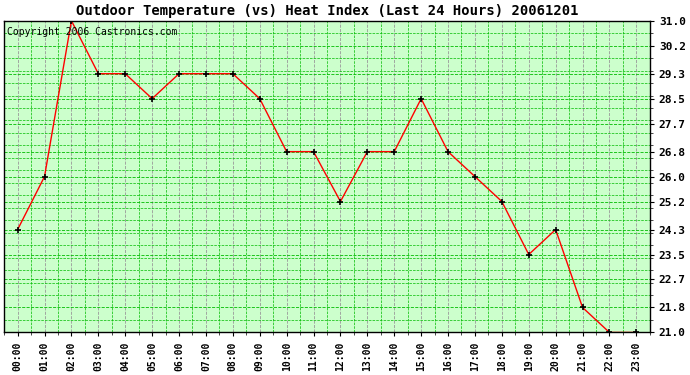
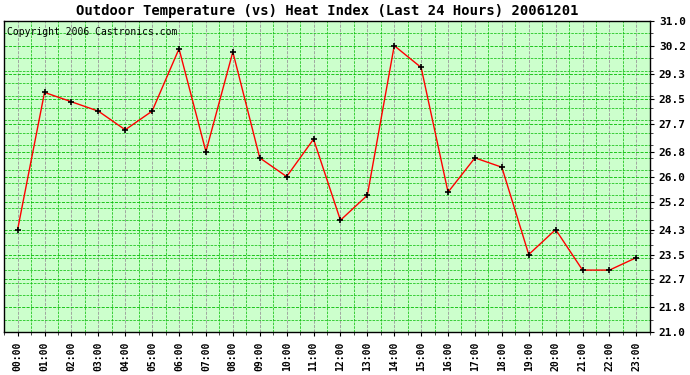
01:00: 26.0 -> 28.7
02:00: 31.0 -> 28.4
03:00: 29.3 -> 28.1
04:00: 29.3 -> 27.5
05:00: 28.5 -> 28.1
06:00: 29.3 -> 30.1
07:00: 29.3 -> 26.8
08:00: 29.3 -> 30.0
09:00: 28.5 -> 26.6
10:00: 26.8 -> 26.0
11:00: 26.8 -> 27.2
12:00: 25.2 -> 24.6
13:00: 26.8 -> 25.4
14:00: 26.8 -> 30.2
15:00: 28.5 -> 29.5
16:00: 26.8 -> 25.5
17:00: 26.0 -> 26.6
18:00: 25.2 -> 26.3
21:00: 21.8 -> 23.0
22:00: 21.0 -> 23.0
23:00: 21.0 -> 23.4
